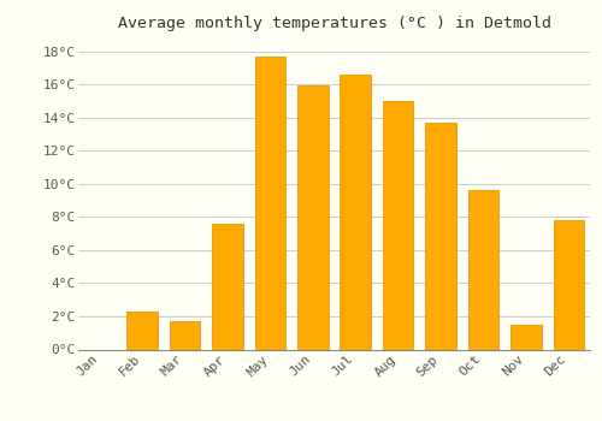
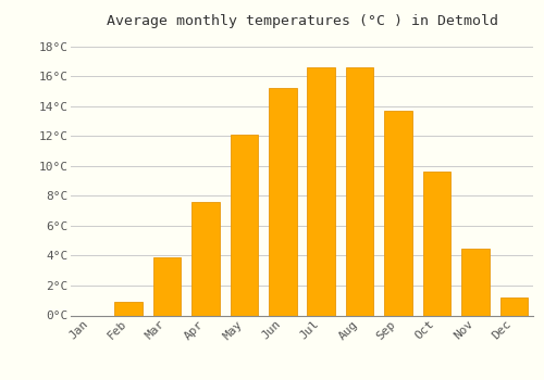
Feb: 2.3°C -> 0.9°C
Mar: 1.7°C -> 3.9°C
May: 17.7°C -> 12.1°C
Jun: 15.9°C -> 15.2°C
Aug: 15.0°C -> 16.6°C
Nov: 1.5°C -> 4.5°C
Dec: 7.8°C -> 1.2°C
